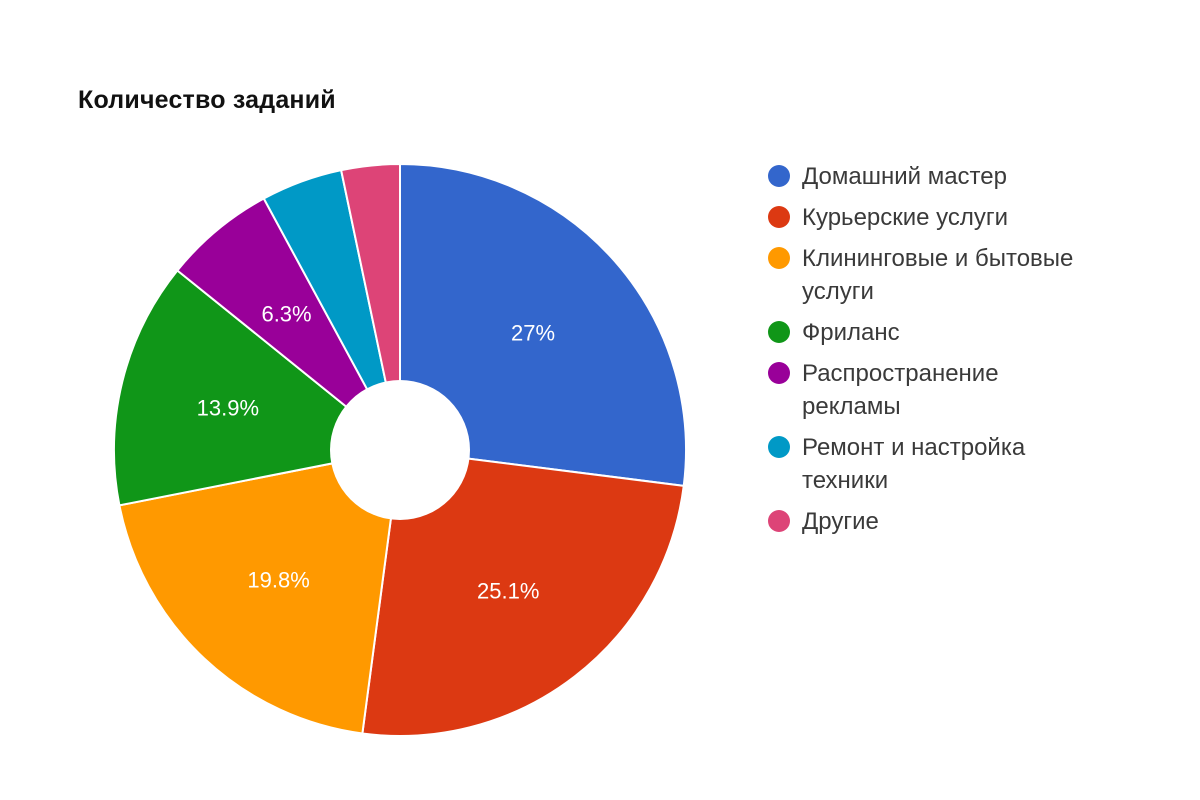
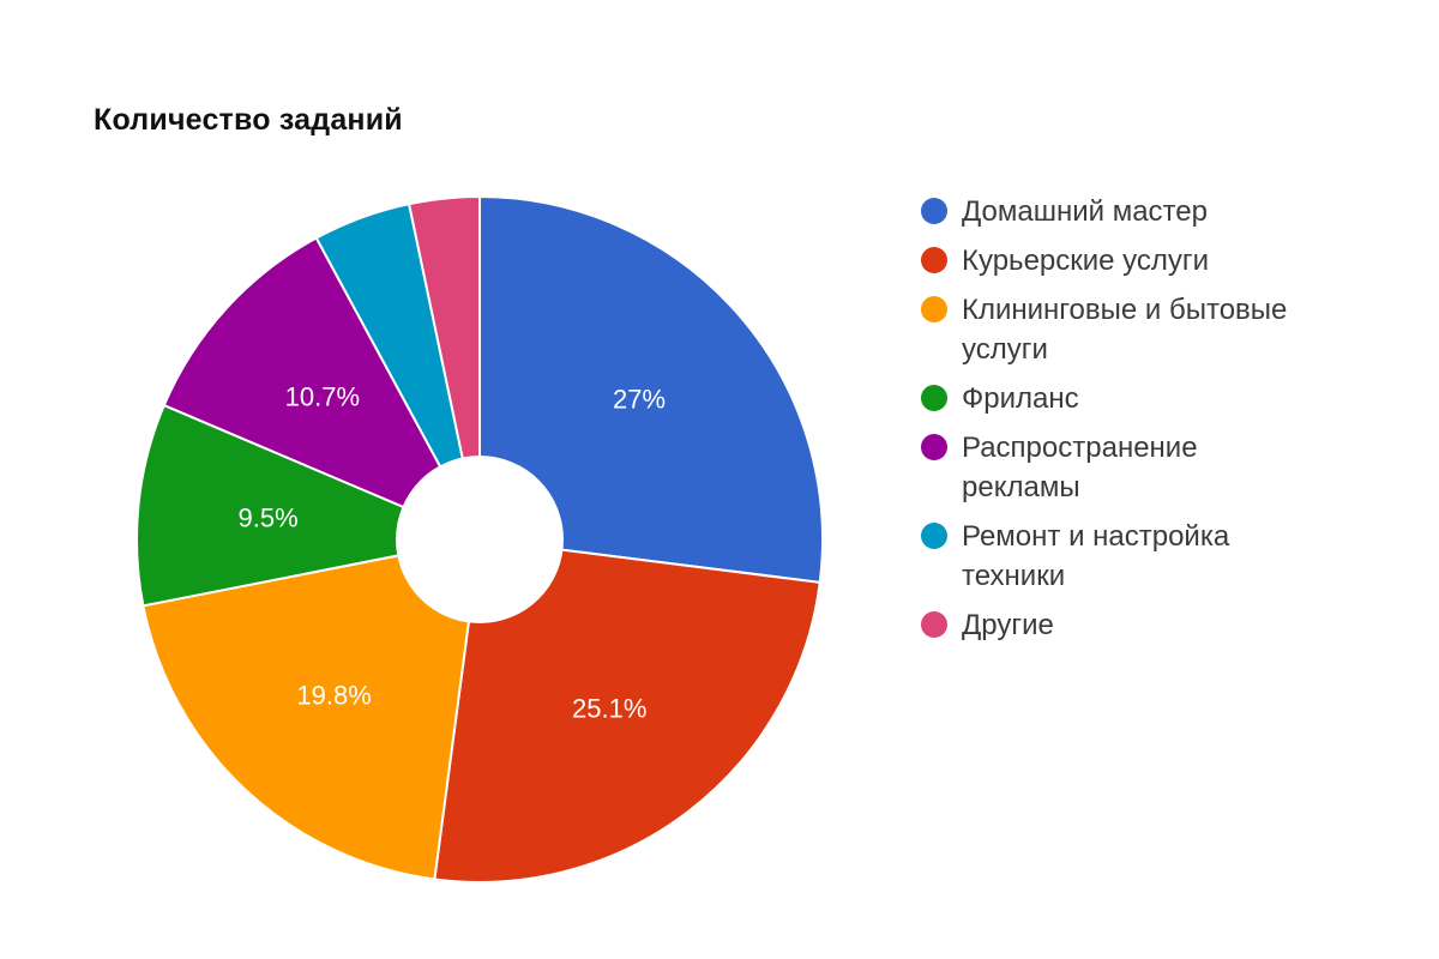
Фриланс: 13.9% -> 9.5%
Распространение рекламы: 6.3% -> 10.7%
